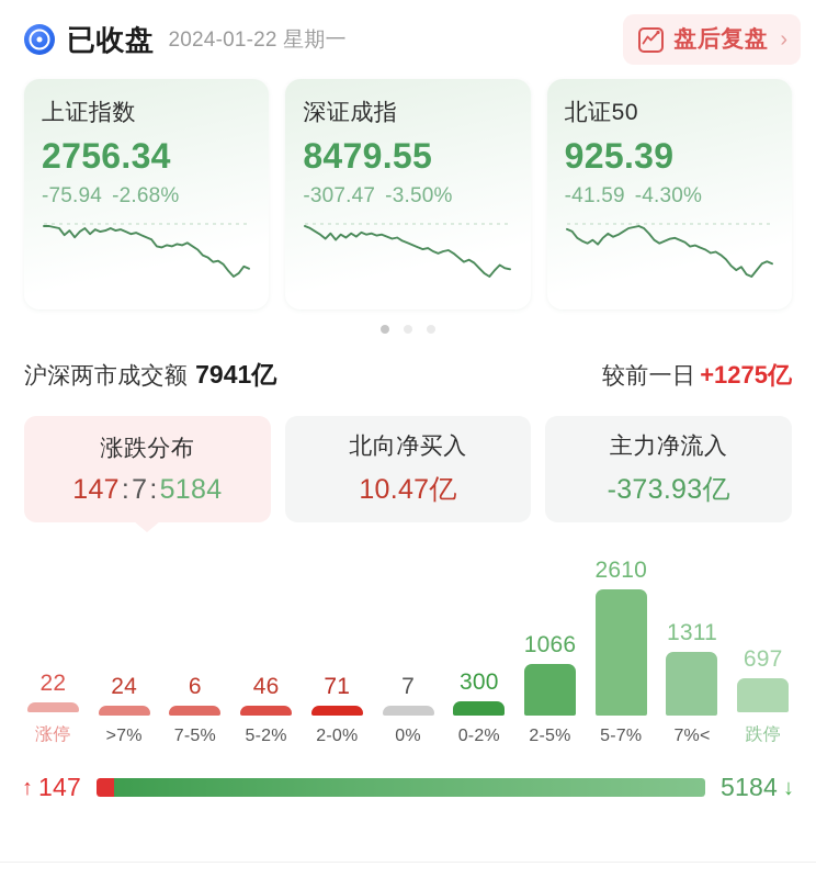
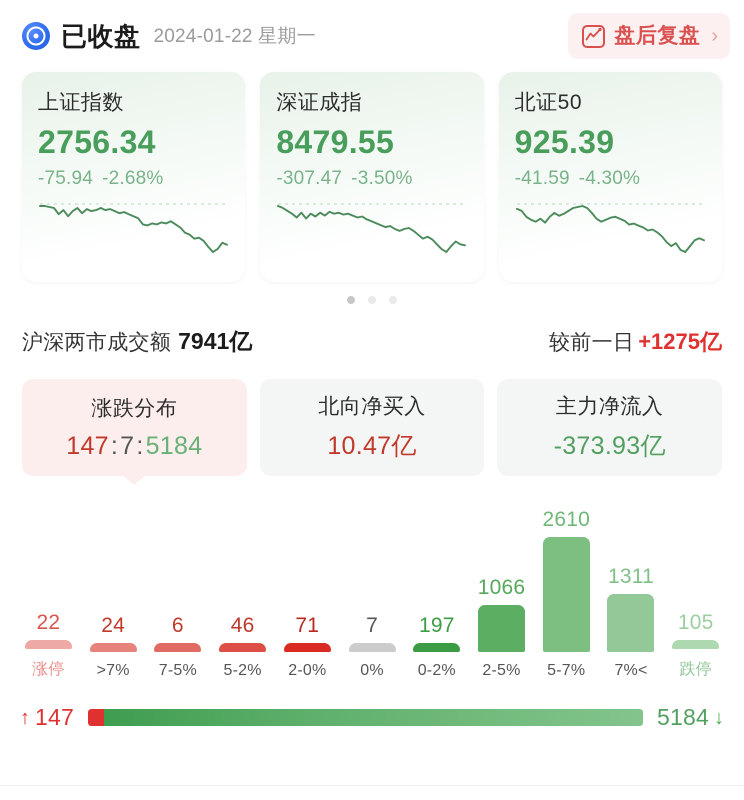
0-2%: 300 -> 197
跌停: 697 -> 105
